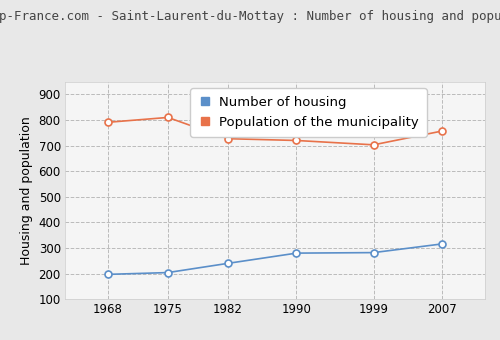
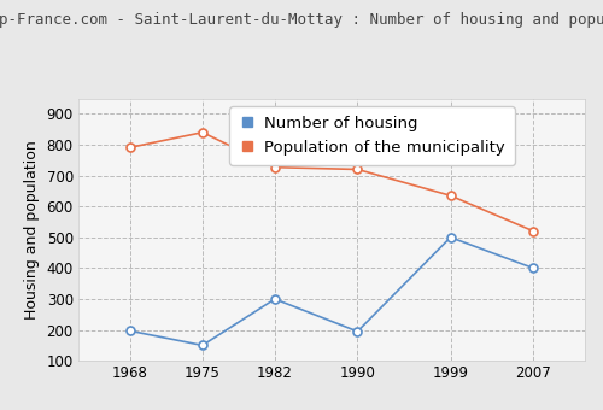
Number of housing/1975: 204 -> 150
Population of the municipality/1975: 810 -> 840
Number of housing/1982: 240 -> 300
Number of housing/1990: 280 -> 195
Number of housing/1999: 282 -> 500
Population of the municipality/1999: 703 -> 635
Number of housing/2007: 316 -> 400
Population of the municipality/2007: 757 -> 520
